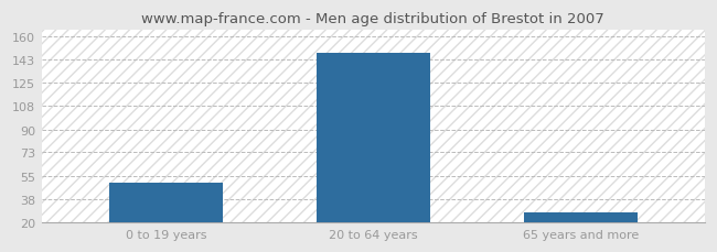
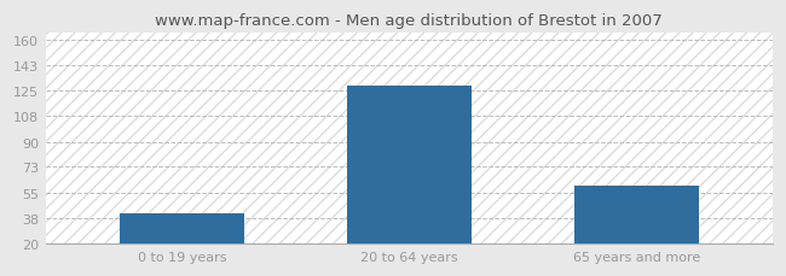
0 to 19 years: 50 -> 41
20 to 64 years: 148 -> 129
65 years and more: 28 -> 60
